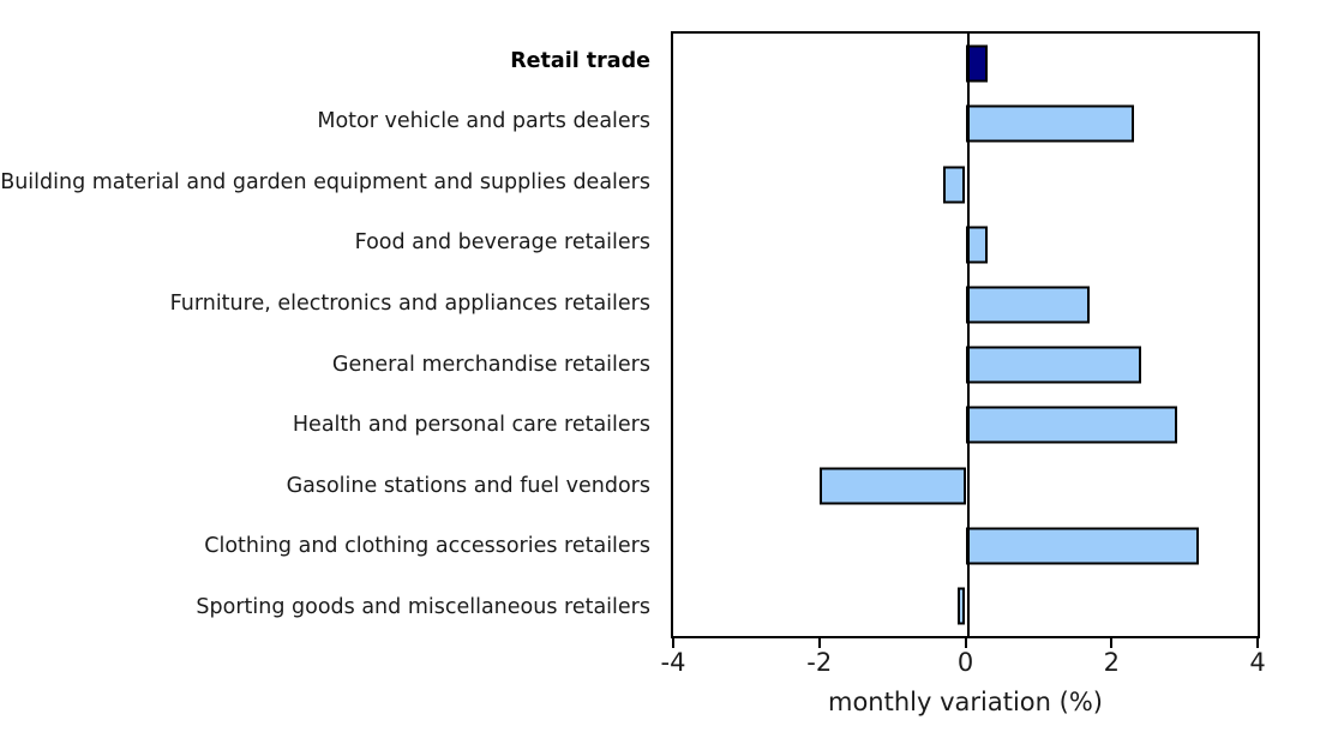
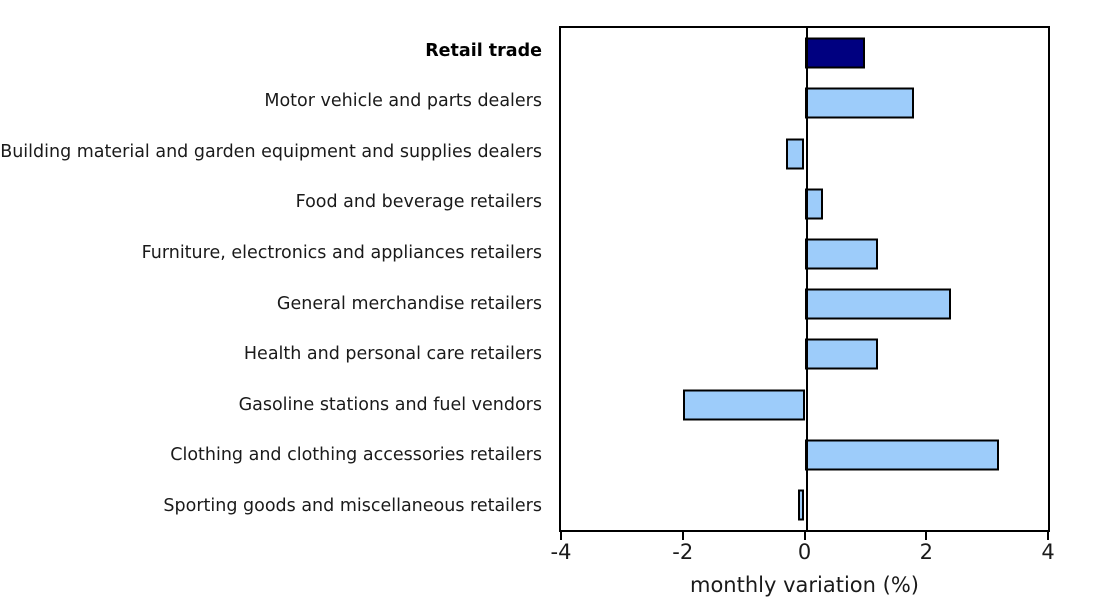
Retail trade: 0.3 -> 1.0
Motor vehicle and parts dealers: 2.3 -> 1.8
Furniture, electronics and appliances retailers: 1.7 -> 1.2
Health and personal care retailers: 2.9 -> 1.2
